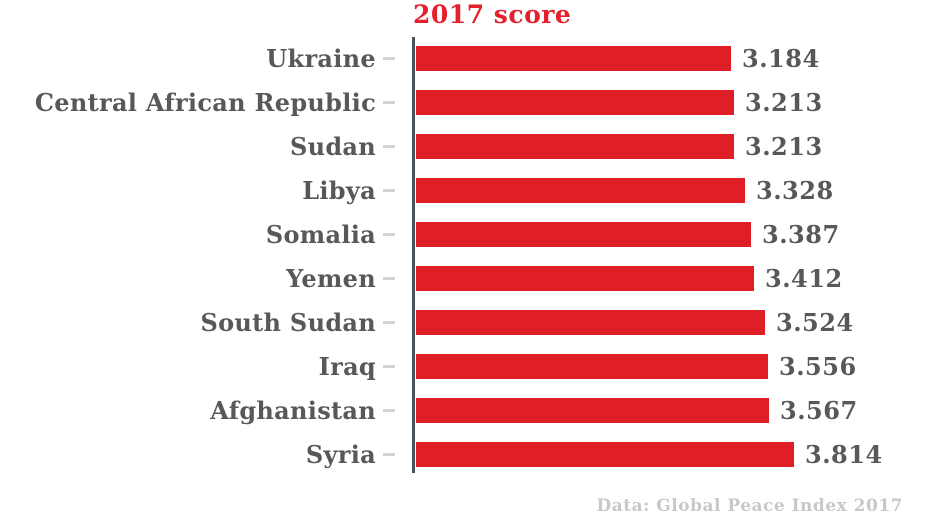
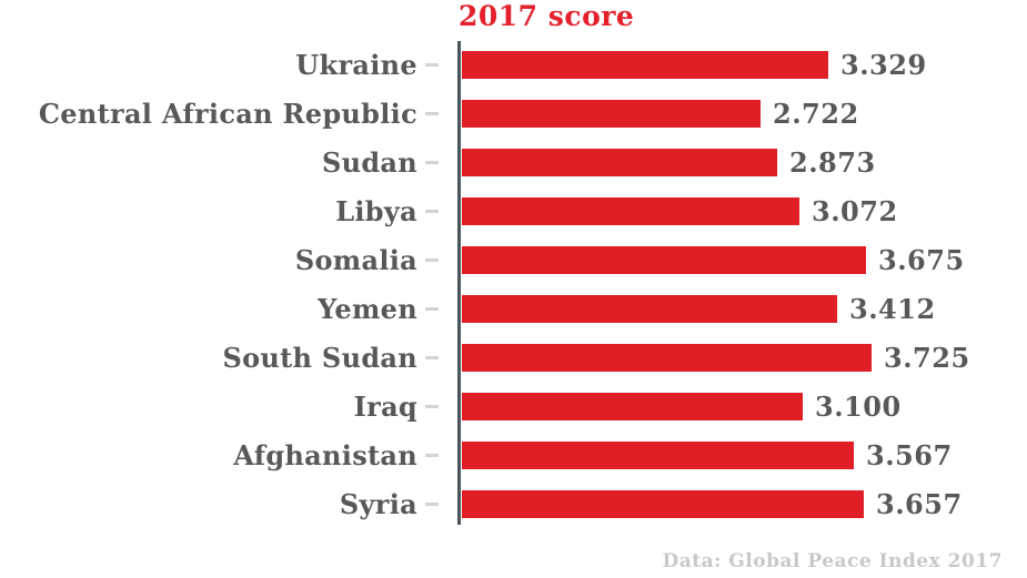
Ukraine: 3.184 -> 3.329
Central African Republic: 3.213 -> 2.722
Sudan: 3.213 -> 2.873
Libya: 3.328 -> 3.072
Somalia: 3.387 -> 3.675
South Sudan: 3.524 -> 3.725
Iraq: 3.556 -> 3.100
Syria: 3.814 -> 3.657
